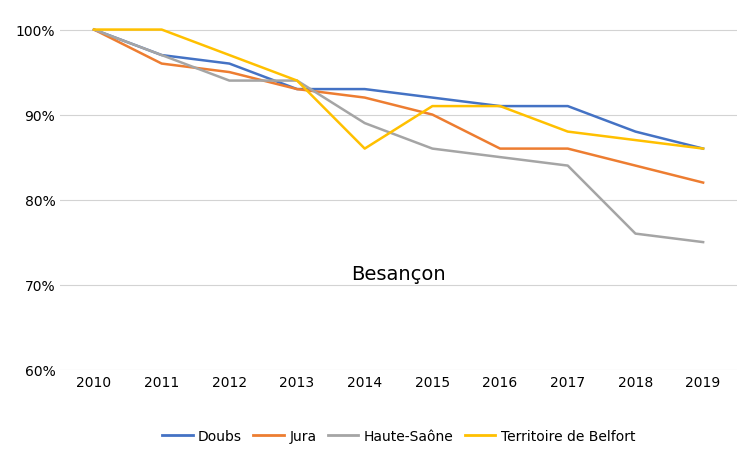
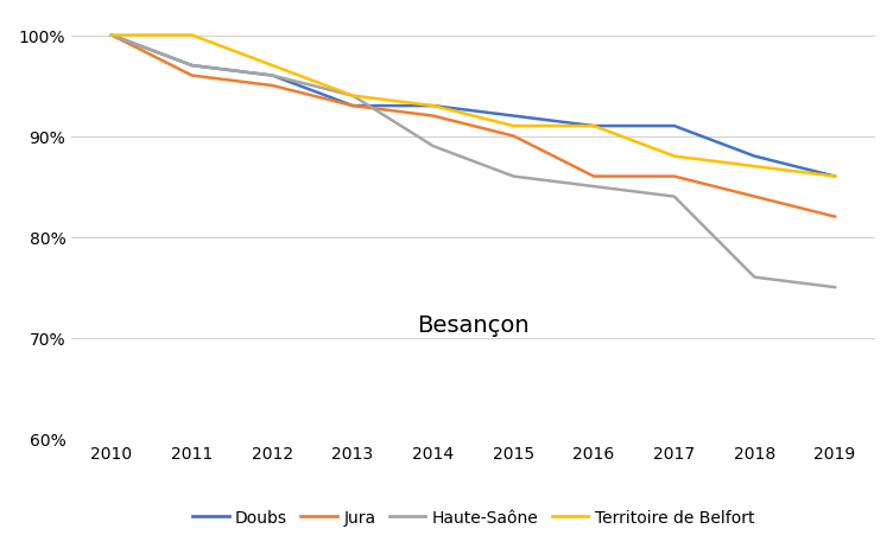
Haute-Saône/2012: 94% -> 96%
Territoire de Belfort/2014: 86% -> 93%
